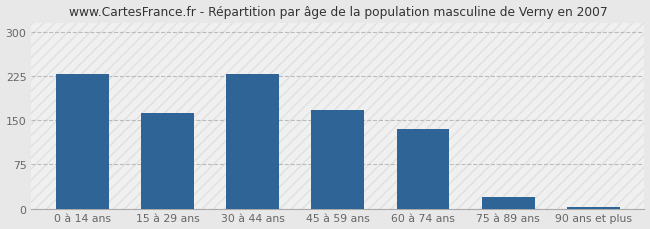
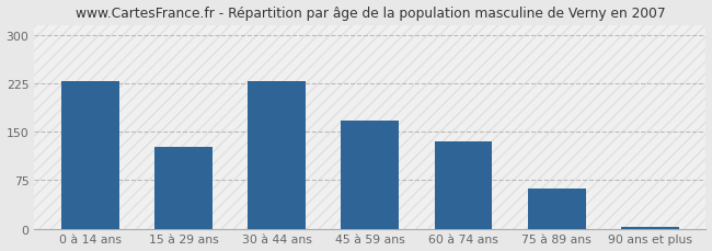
15 à 29 ans: 162 -> 126
75 à 89 ans: 20 -> 62
